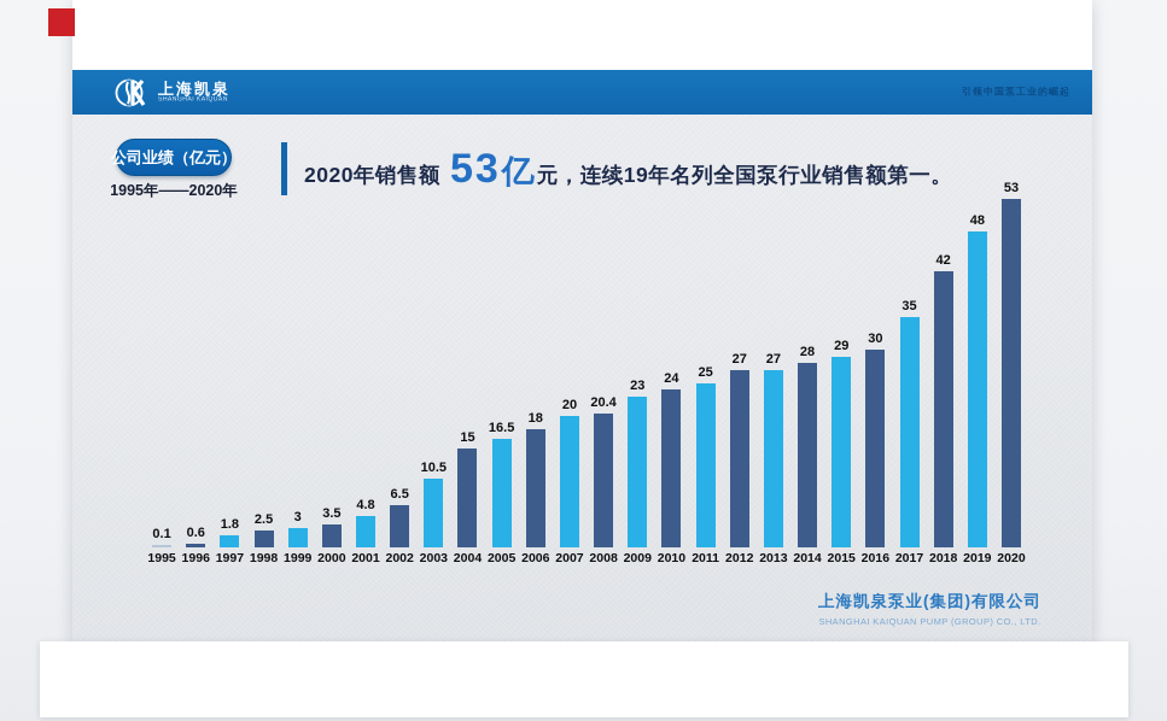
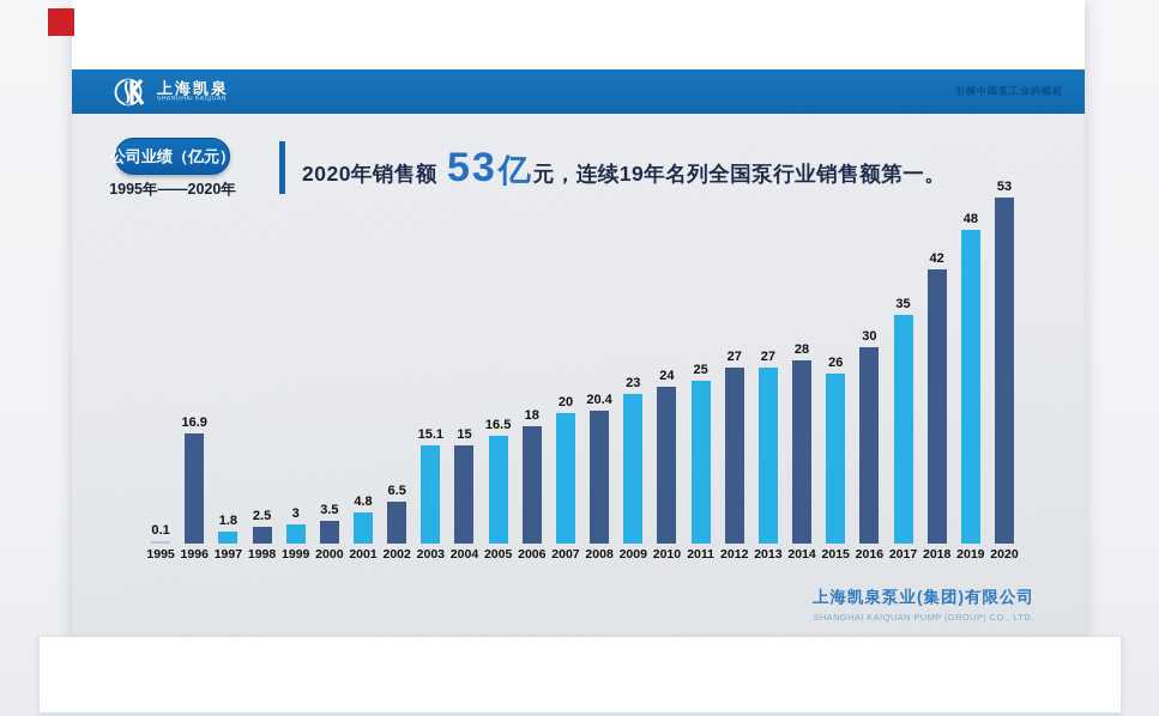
1996: 0.6 -> 16.9
2003: 10.5 -> 15.1
2015: 29 -> 26
